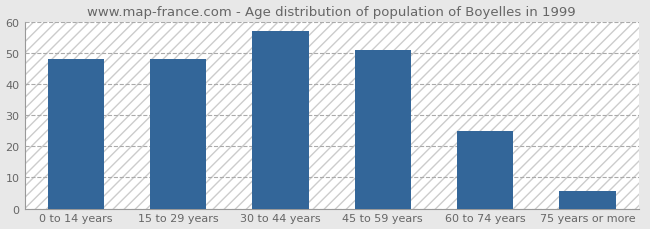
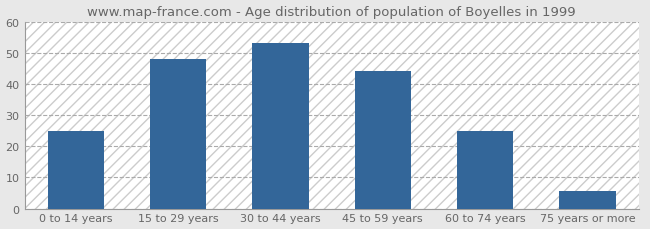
0 to 14 years: 48.0 -> 25.0
30 to 44 years: 57.0 -> 53.0
45 to 59 years: 51.0 -> 44.0
